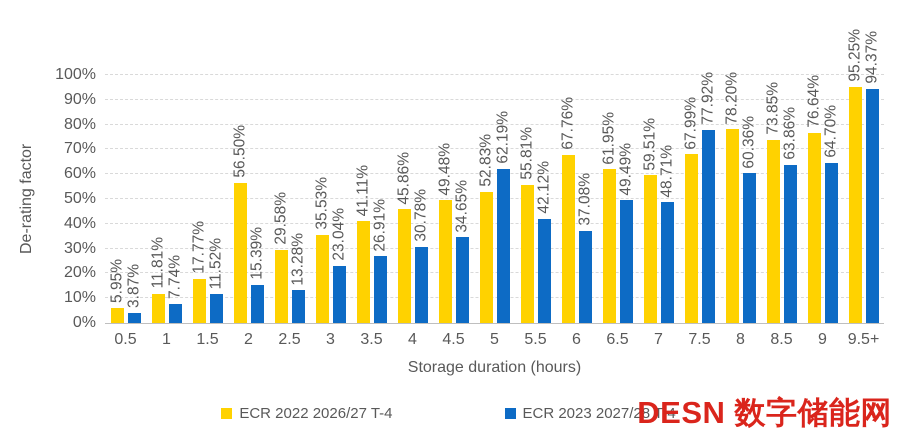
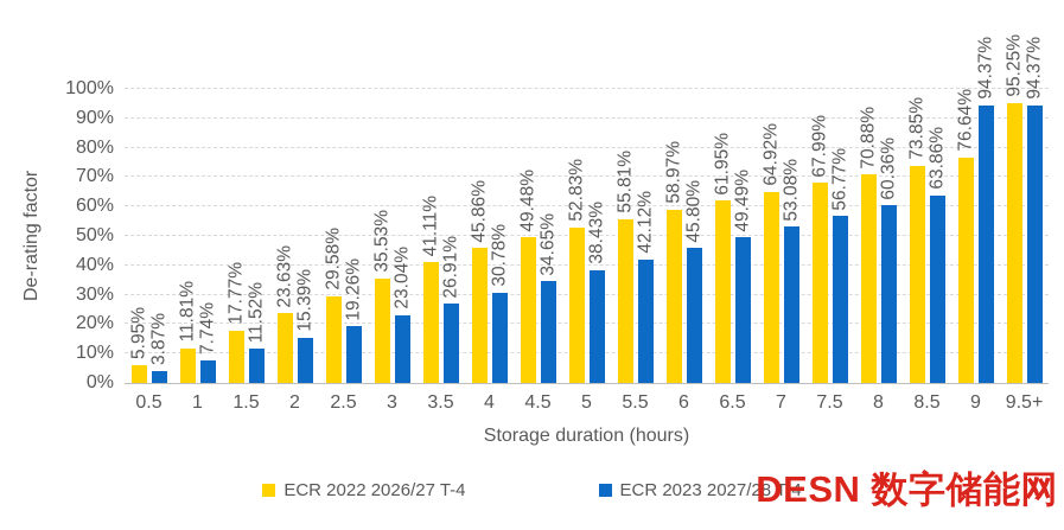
ECR 2022 2026/27 T-4/2: 56.50% -> 23.63%
ECR 2023 2027/28 T-4/2.5: 13.28% -> 19.26%
ECR 2023 2027/28 T-4/5: 62.19% -> 38.43%
ECR 2022 2026/27 T-4/6: 67.76% -> 58.97%
ECR 2023 2027/28 T-4/6: 37.08% -> 45.80%
ECR 2022 2026/27 T-4/7: 59.51% -> 64.92%
ECR 2023 2027/28 T-4/7: 48.71% -> 53.08%
ECR 2023 2027/28 T-4/7.5: 77.92% -> 56.77%
ECR 2022 2026/27 T-4/8: 78.20% -> 70.88%
ECR 2023 2027/28 T-4/9: 64.70% -> 94.37%
